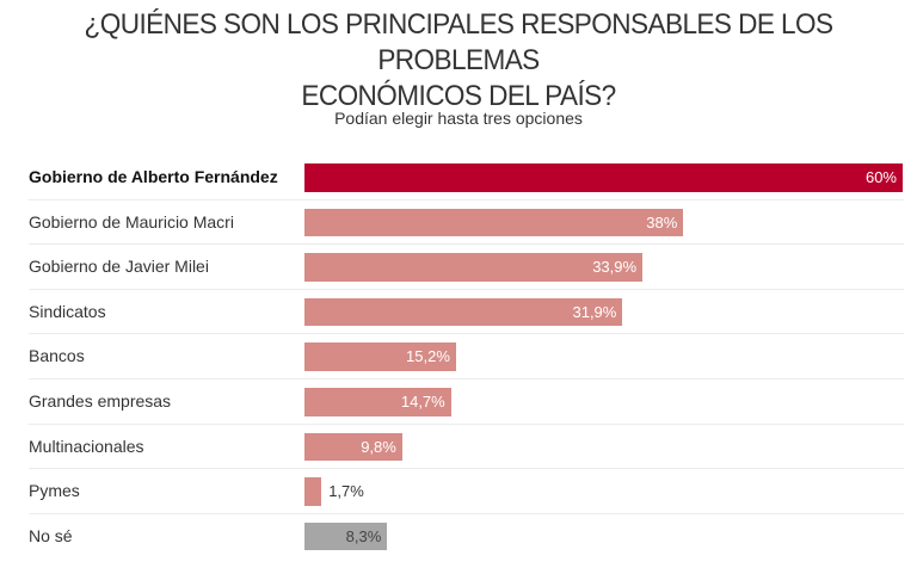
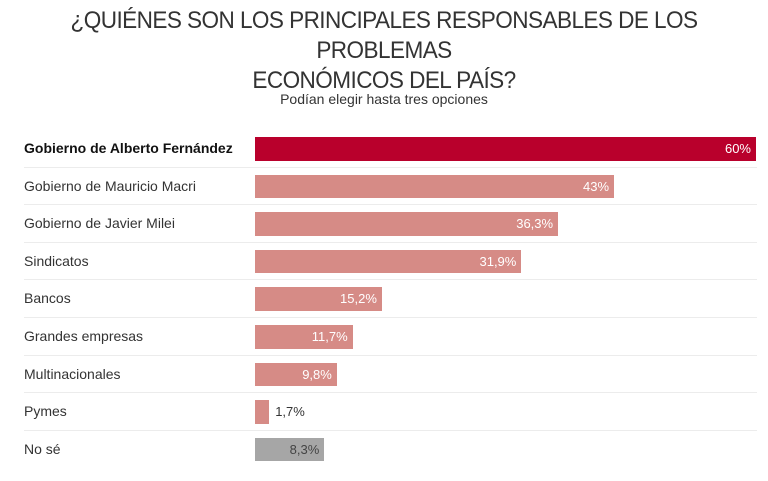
Gobierno de Mauricio Macri: 38% -> 43%
Gobierno de Javier Milei: 33,9% -> 36,3%
Grandes empresas: 14,7% -> 11,7%
